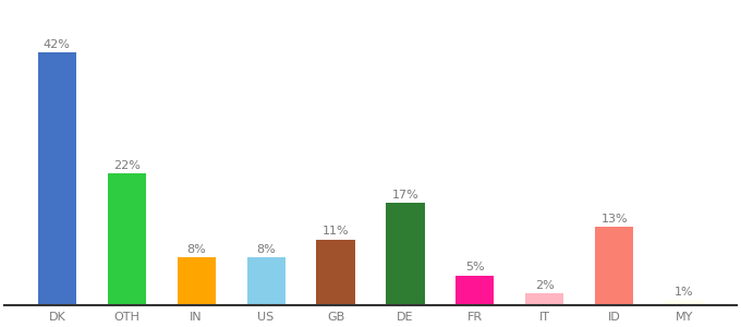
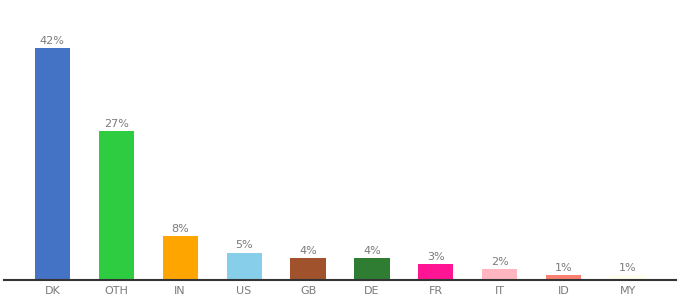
OTH: 22% -> 27%
US: 8% -> 5%
GB: 11% -> 4%
DE: 17% -> 4%
FR: 5% -> 3%
ID: 13% -> 1%
